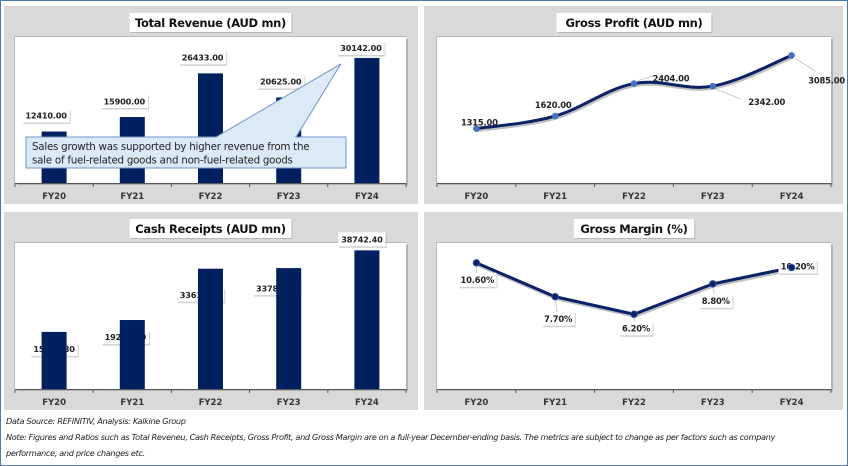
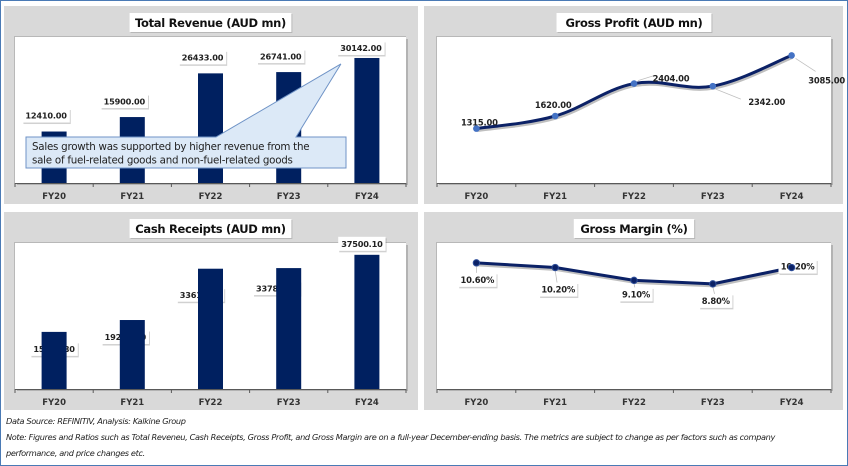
Total Revenue (AUD mn)/FY23: 20625.00 -> 26741.00
Cash Receipts (AUD mn)/FY24: 38742.40 -> 37500.10
Gross Margin (%)/FY21: 7.70% -> 10.20%
Gross Margin (%)/FY22: 6.20% -> 9.10%
